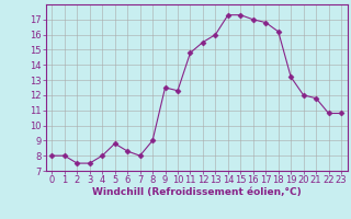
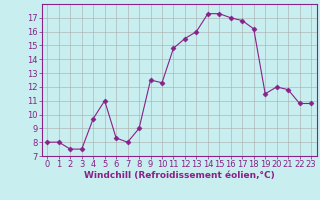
4: 8.0 -> 9.7
5: 8.8 -> 11.0
19: 13.2 -> 11.5
